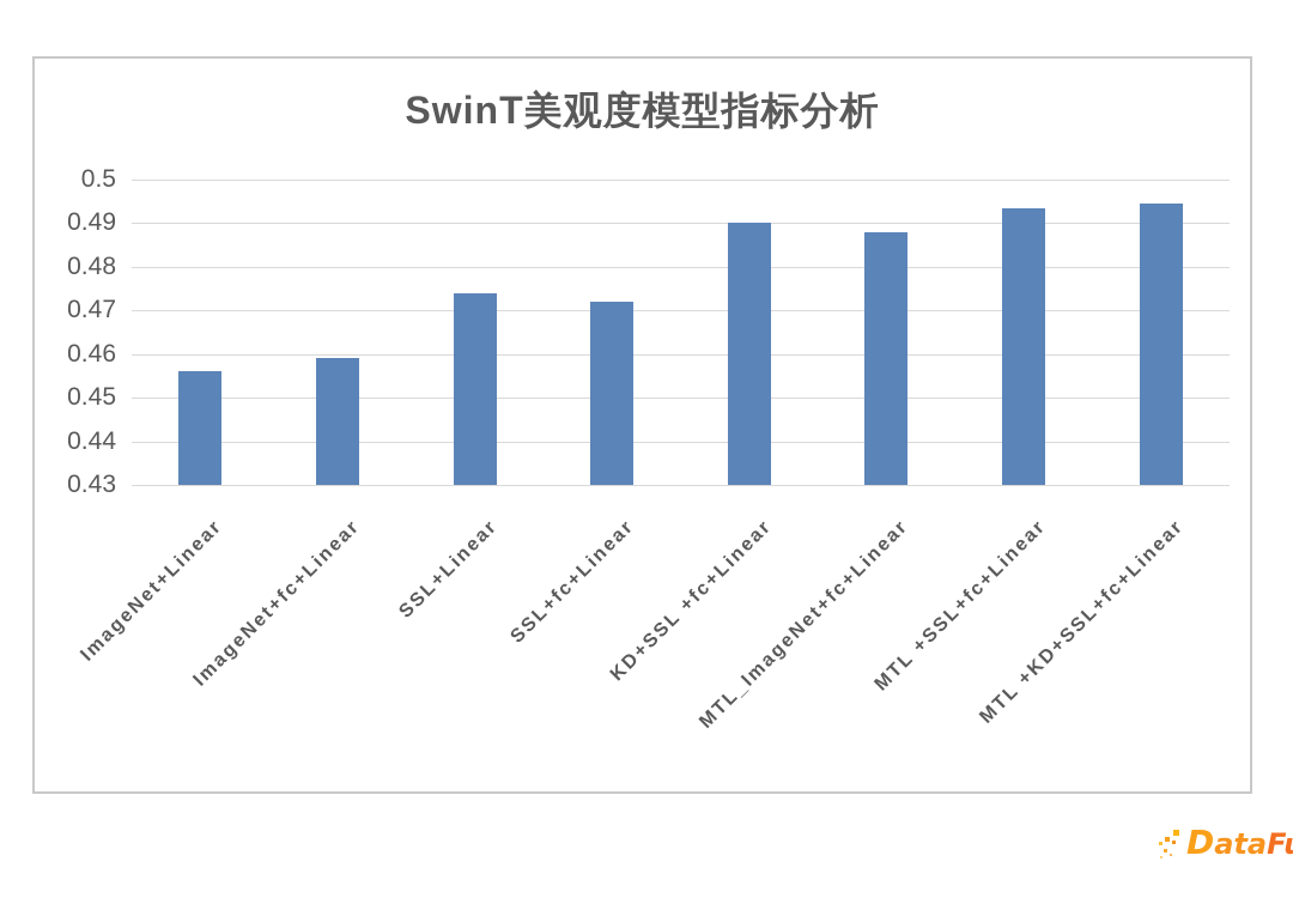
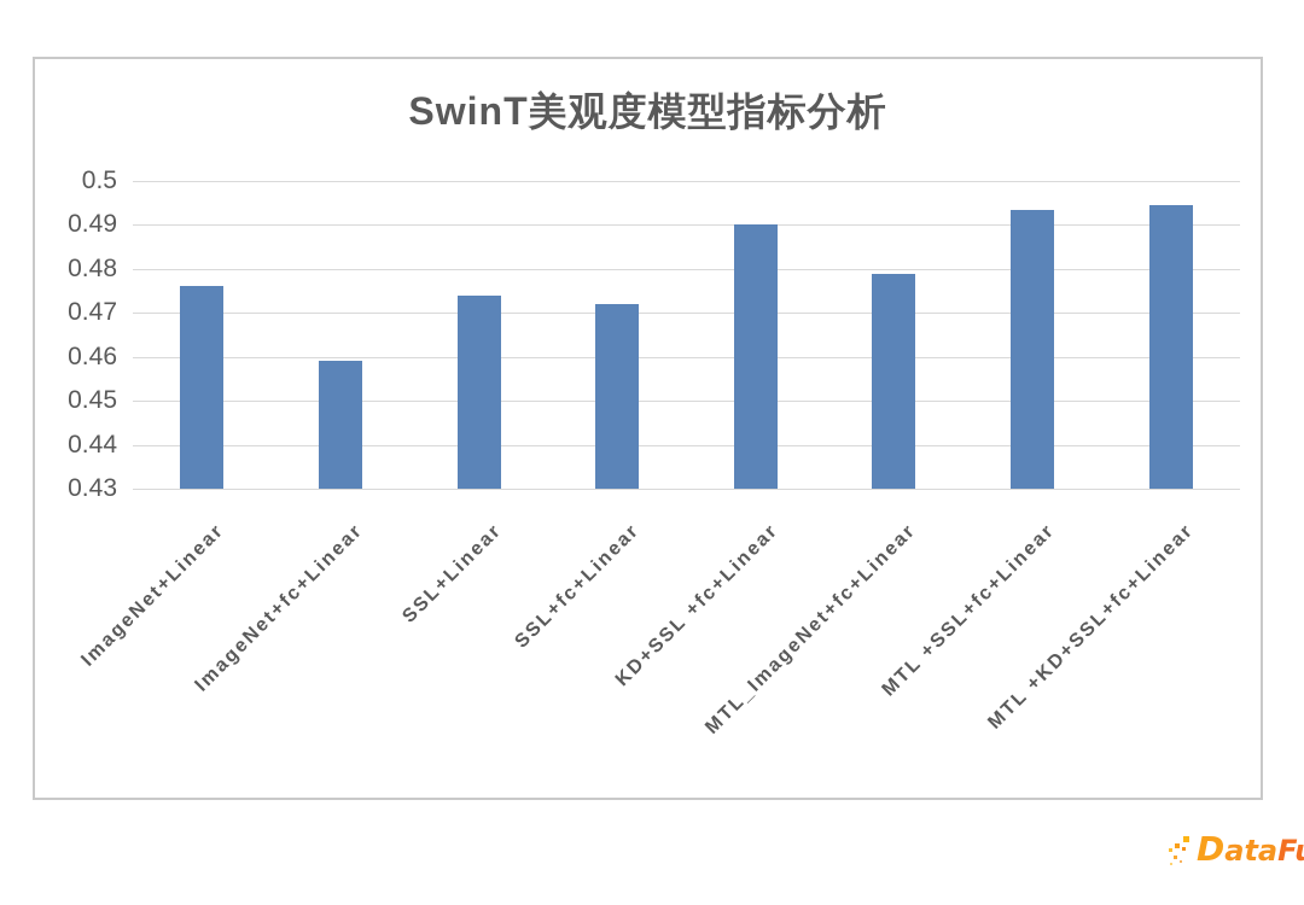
ImageNet+Linear: 0.456 -> 0.476
MTL_ImageNet+fc+Linear: 0.488 -> 0.479
